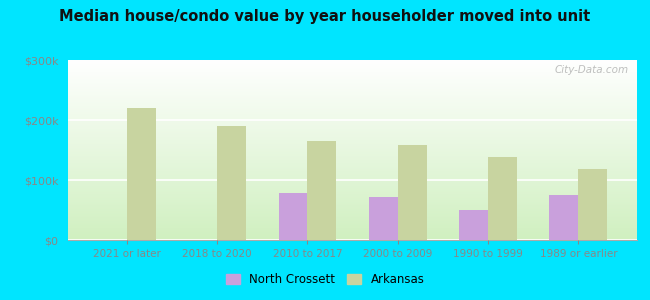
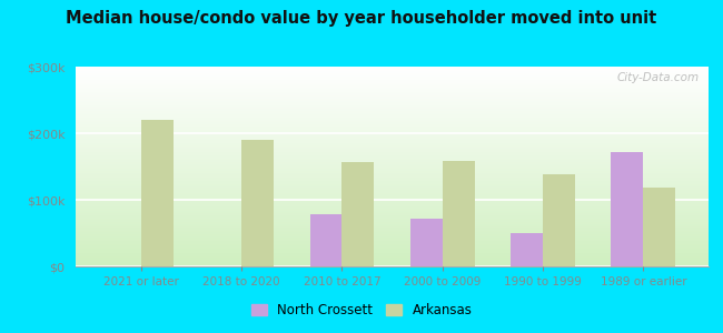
Arkansas/2010 to 2017: $165k -> $156k
North Crossett/1989 or earlier: $75k -> $172k
